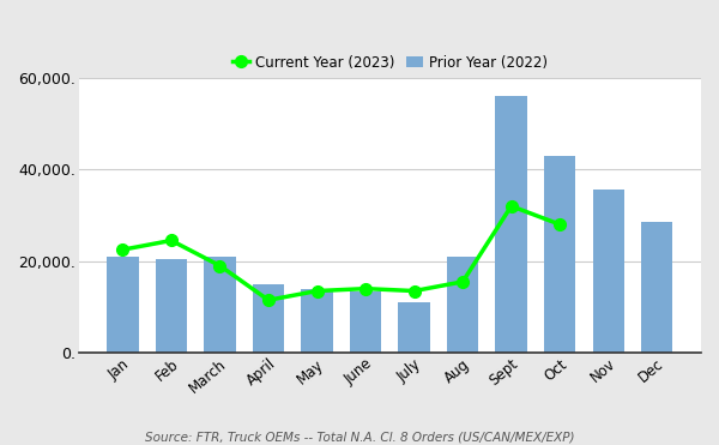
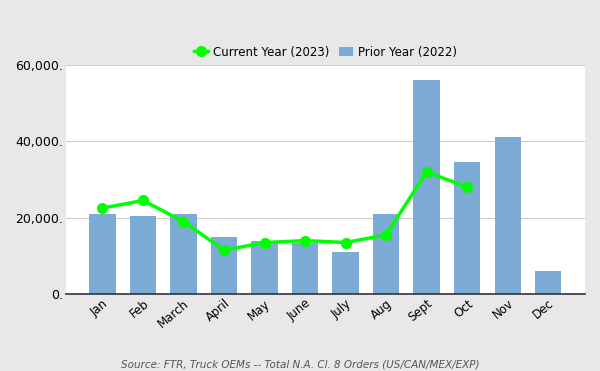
Prior Year (2022)/Oct: 43,000. -> 34,500.
Prior Year (2022)/Nov: 35,500. -> 41,000.
Prior Year (2022)/Dec: 28,500. -> 6,000.
